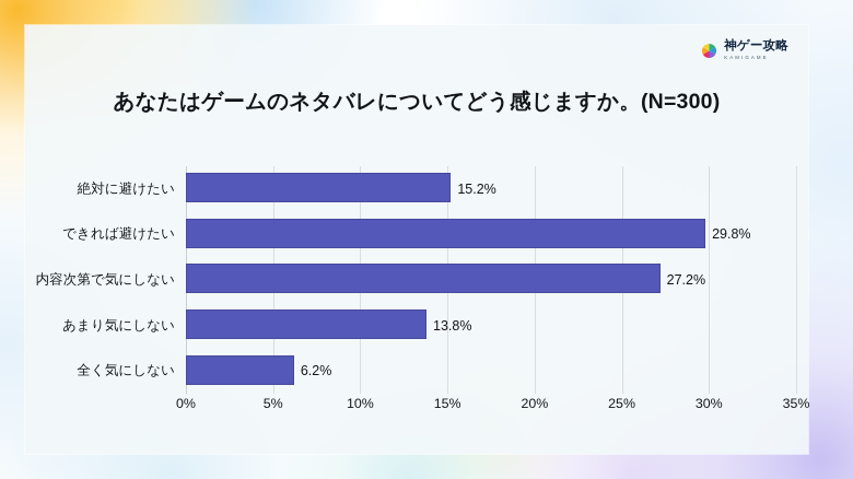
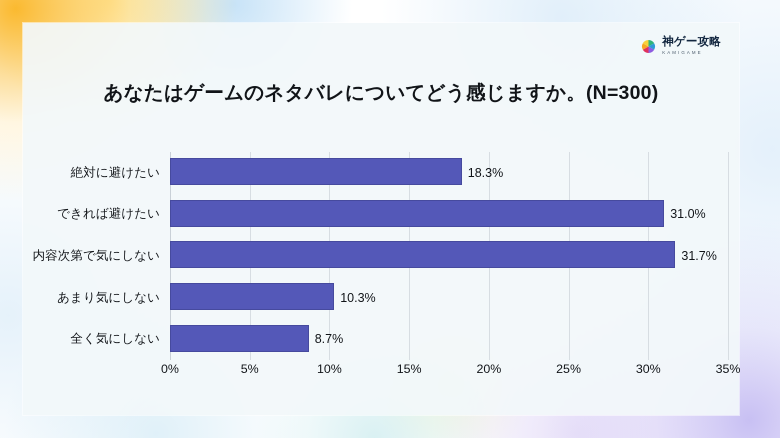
絶対に避けたい: 15.2% -> 18.3%
できれば避けたい: 29.8% -> 31.0%
内容次第で気にしない: 27.2% -> 31.7%
あまり気にしない: 13.8% -> 10.3%
全く気にしない: 6.2% -> 8.7%
